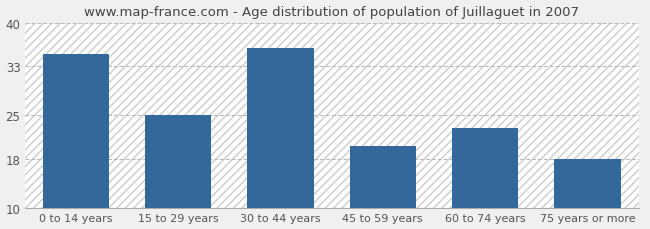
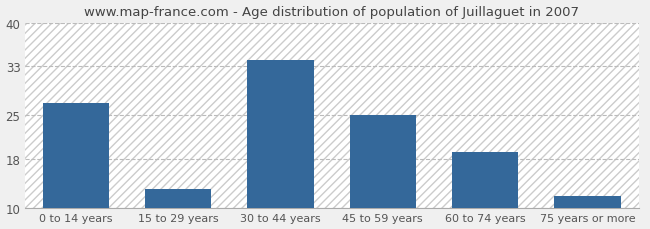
0 to 14 years: 35 -> 27
15 to 29 years: 25 -> 13
30 to 44 years: 36 -> 34
45 to 59 years: 20 -> 25
60 to 74 years: 23 -> 19
75 years or more: 18 -> 12
